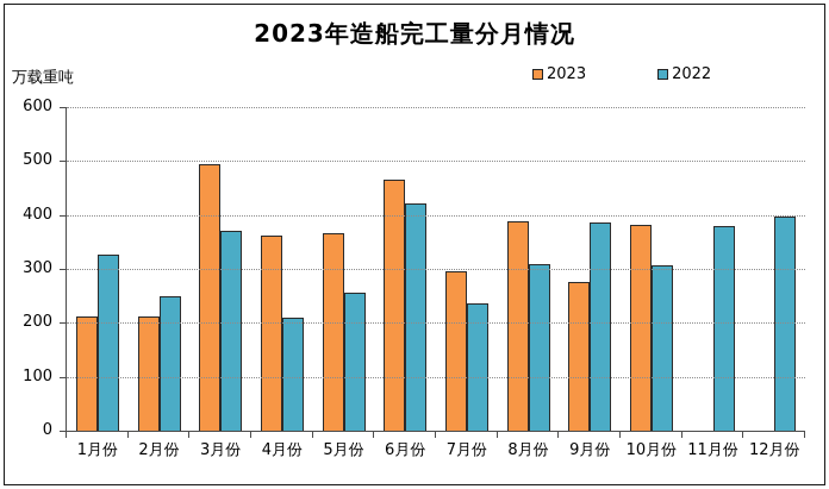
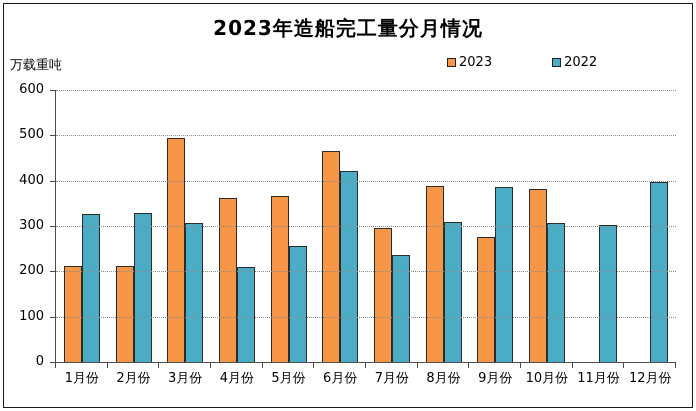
2022/2月份: 250 -> 330
2022/3月份: 370 -> 310
2022/11月份: 380 -> 300
